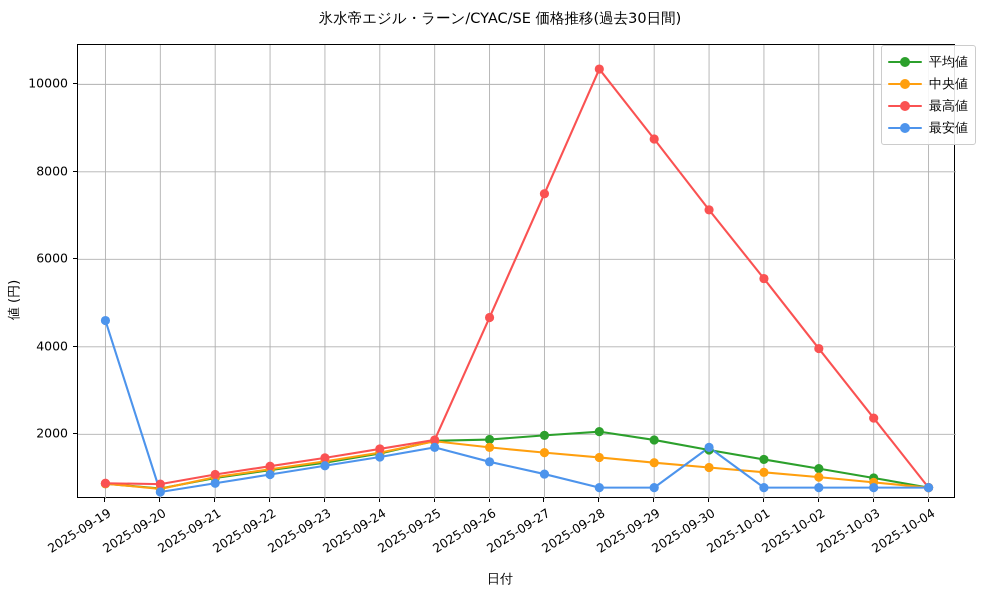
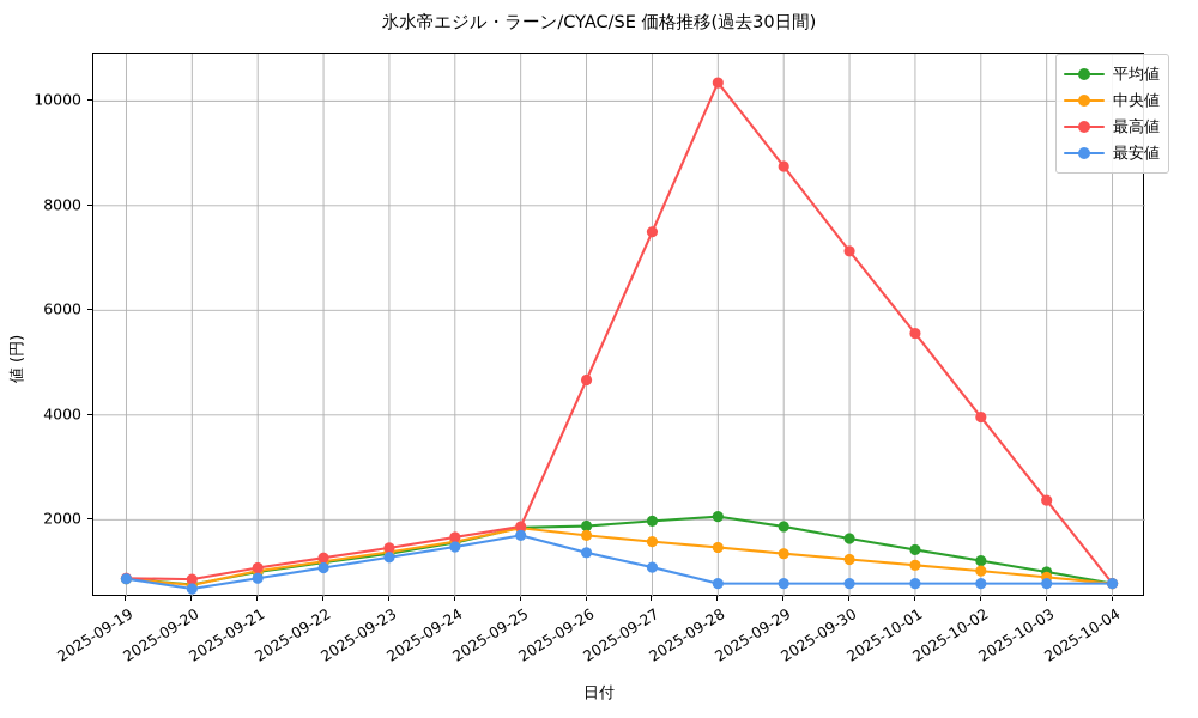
最安値/2025-09-19: 4600 -> 900
最安値/2025-09-30: 1700 -> 800
